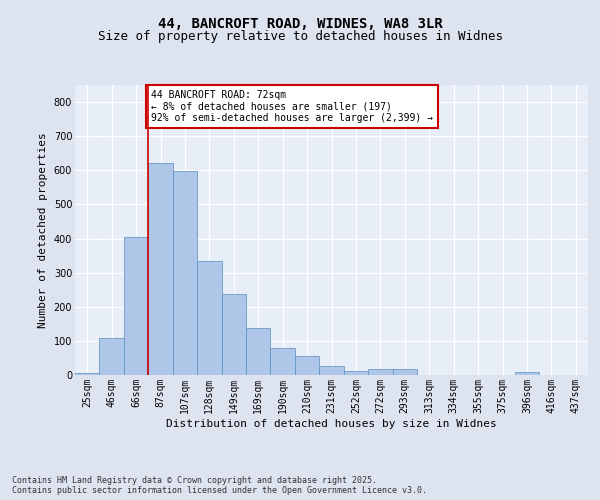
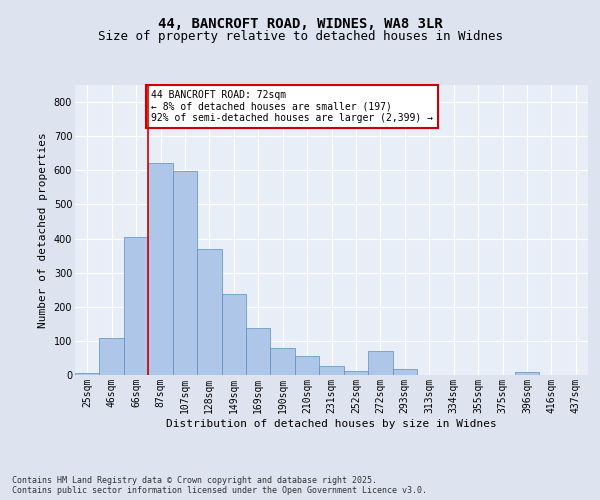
128sqm: 335 -> 370
272sqm: 17 -> 70
